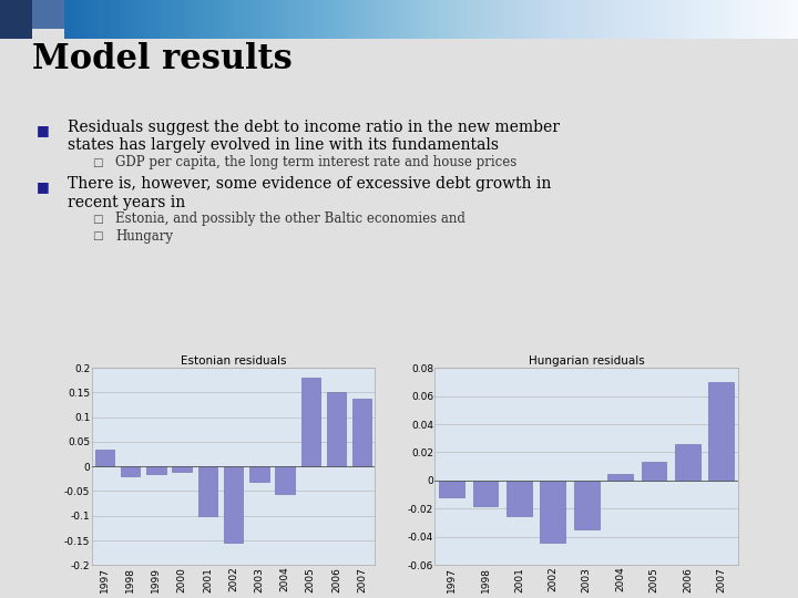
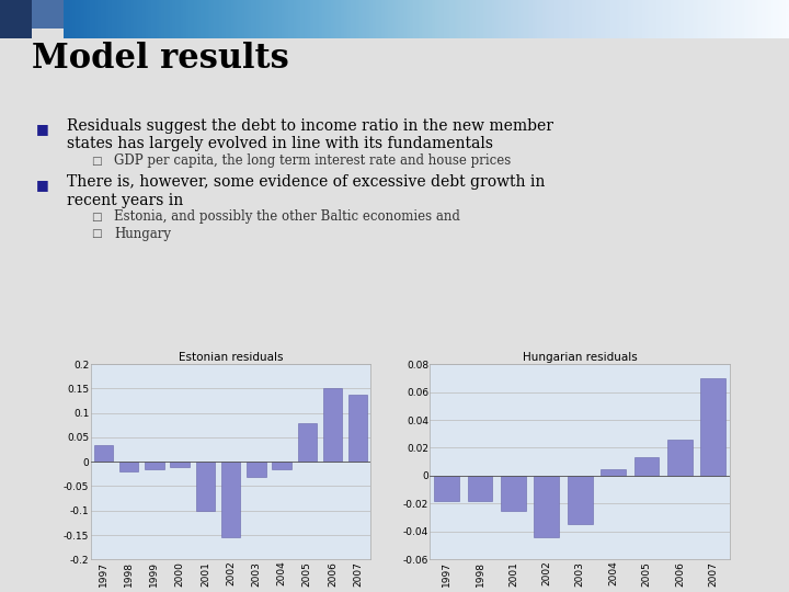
Estonian residuals/2004: -0.055 -> -0.015
Estonian residuals/2005: 0.180 -> 0.080
Hungarian residuals/1997: -0.012 -> -0.018
